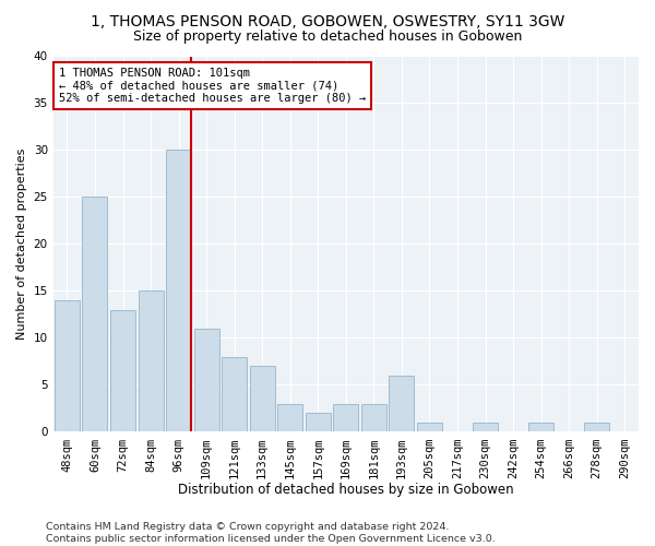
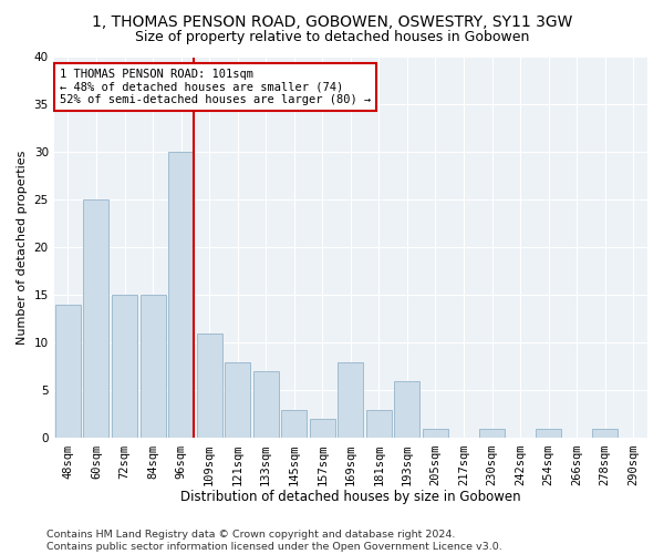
72sqm: 13 -> 15
169sqm: 3 -> 8
